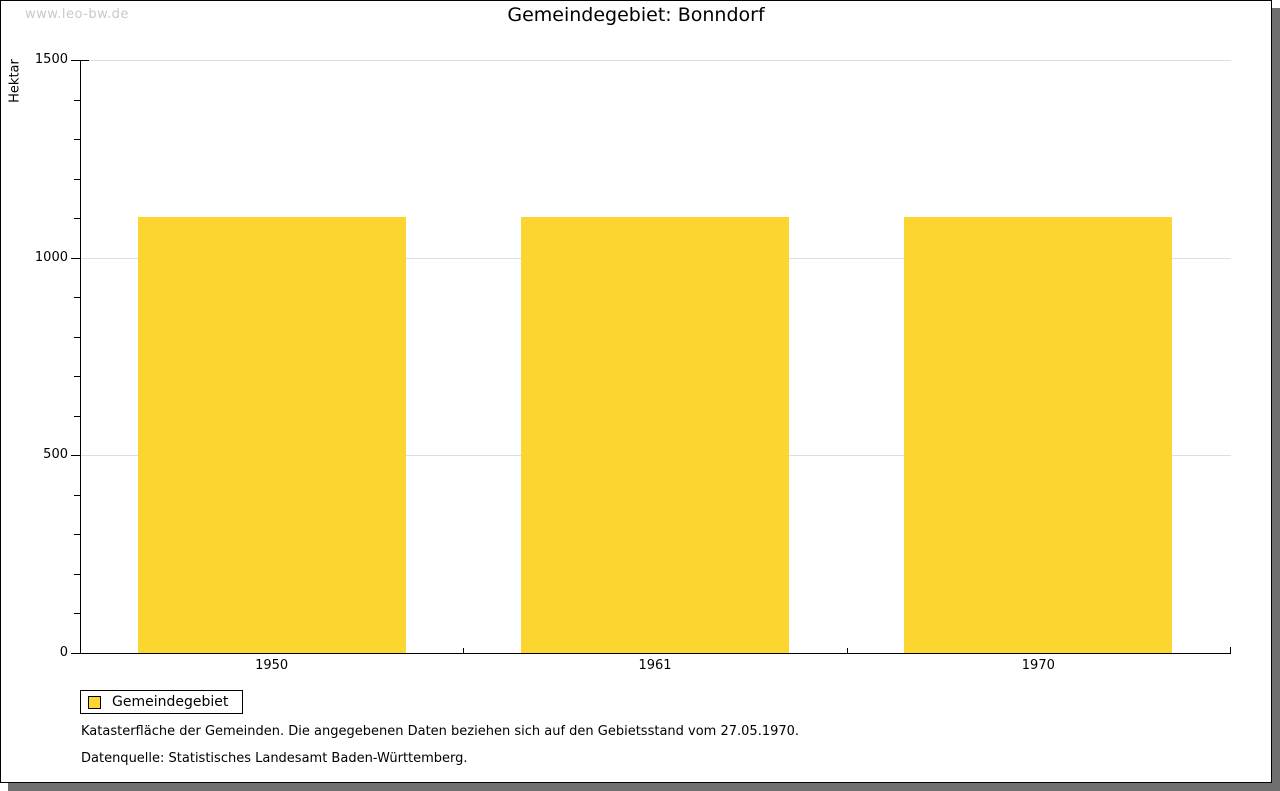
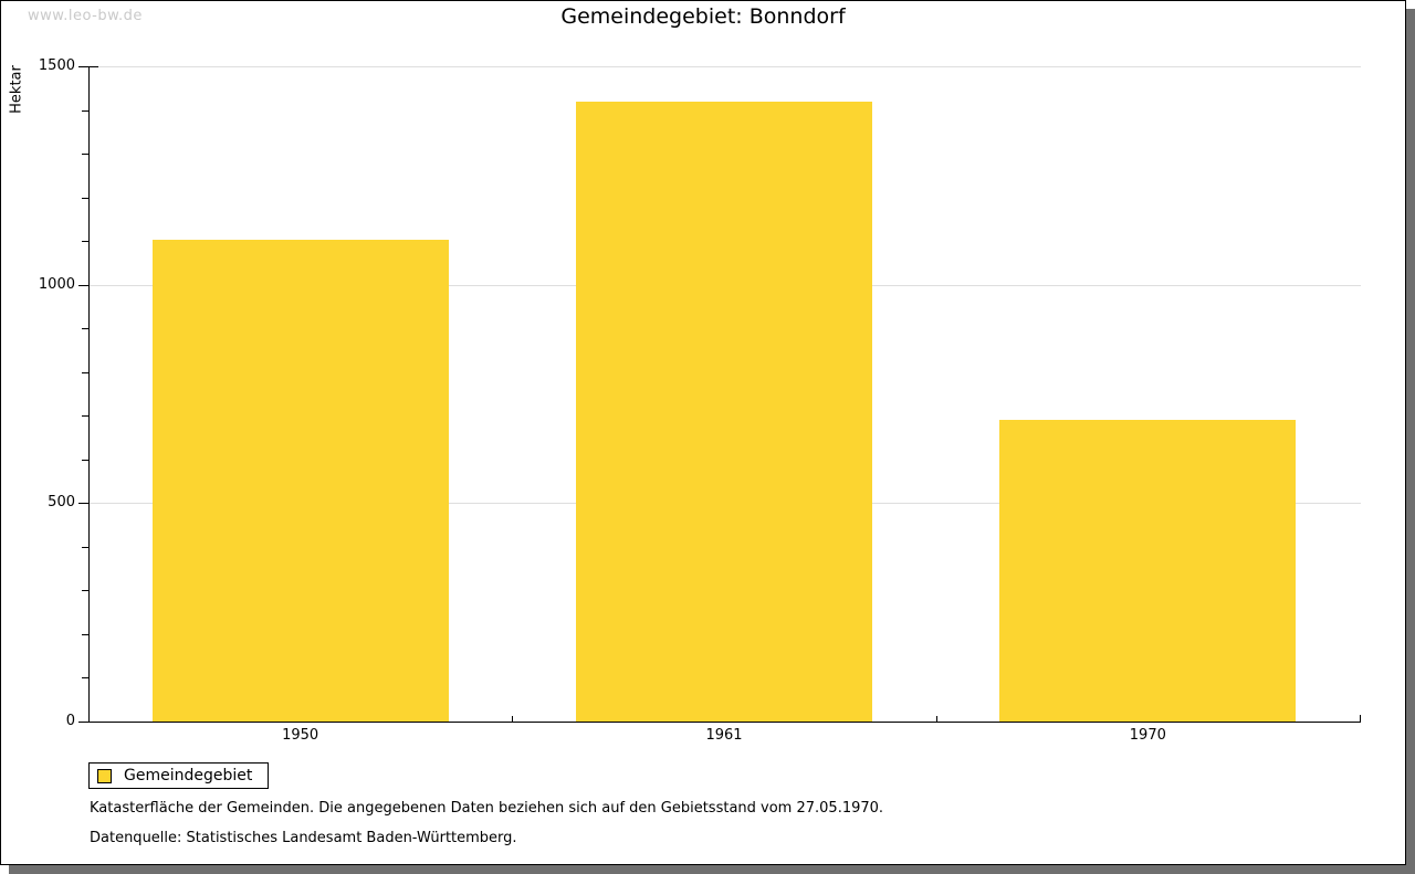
1961: 1100 -> 1420
1970: 1100 -> 690
